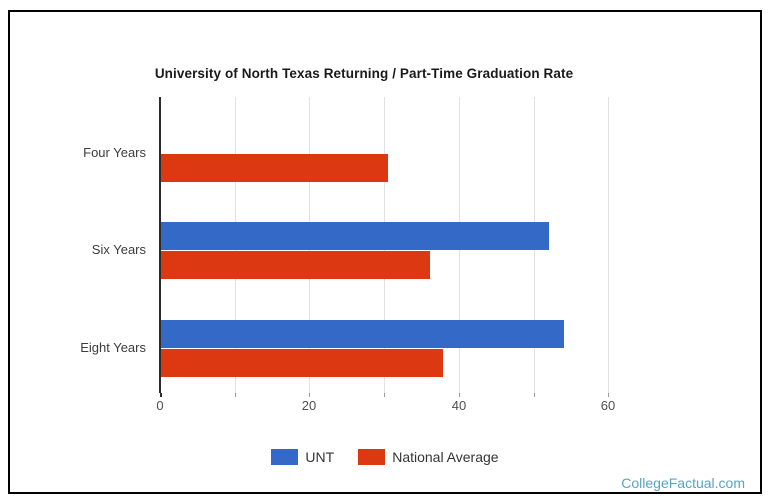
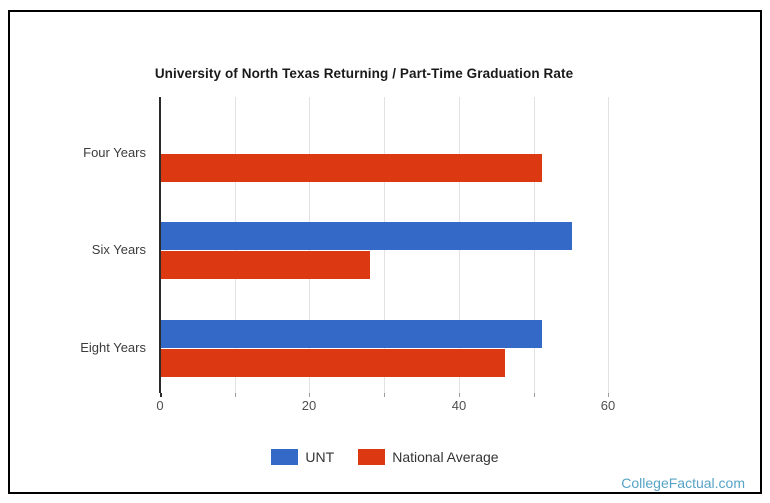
National Average/Four Years: 30 -> 51
UNT/Six Years: 52 -> 55
National Average/Six Years: 36 -> 28
UNT/Eight Years: 54 -> 51
National Average/Eight Years: 38 -> 46
